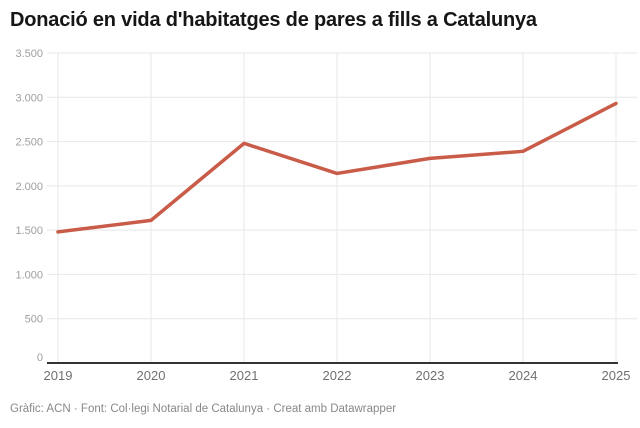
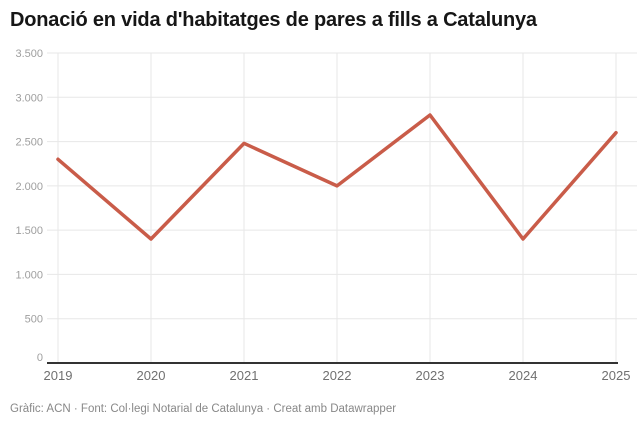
2019: 1500 -> 2300
2020: 1600 -> 1400
2022: 2100 -> 2000
2023: 2300 -> 2800
2024: 2400 -> 1400
2025: 2900 -> 2600
